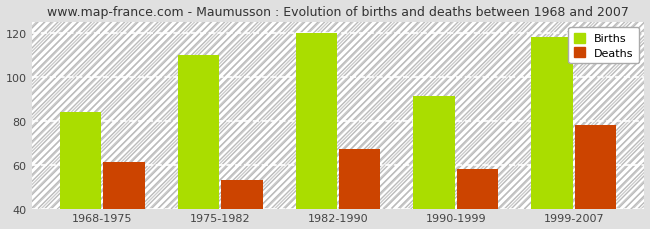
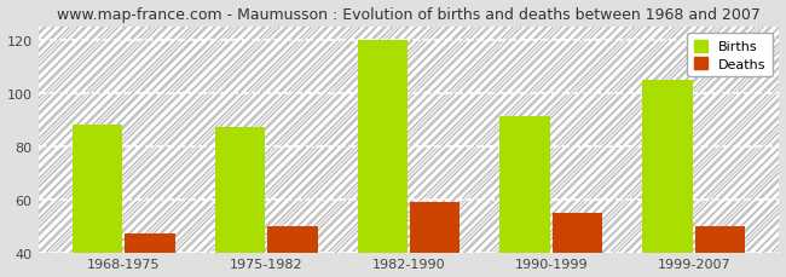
Births/1968-1975: 84 -> 88
Deaths/1968-1975: 61 -> 47
Births/1975-1982: 110 -> 87
Deaths/1975-1982: 53 -> 50
Deaths/1982-1990: 67 -> 59
Deaths/1990-1999: 58 -> 55
Births/1999-2007: 118 -> 105
Deaths/1999-2007: 78 -> 50
